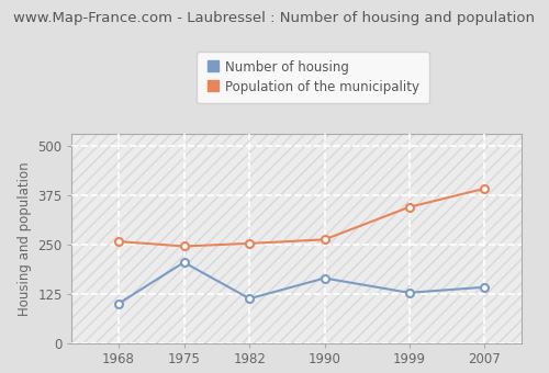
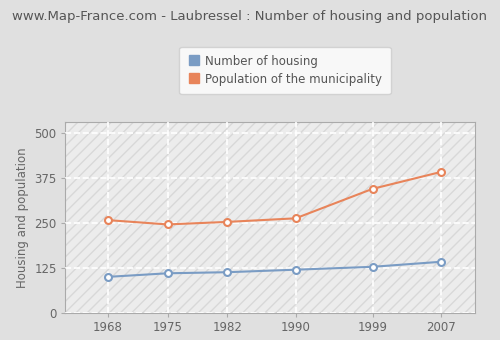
Number of housing/1975: 205 -> 110
Number of housing/1990: 165 -> 120
